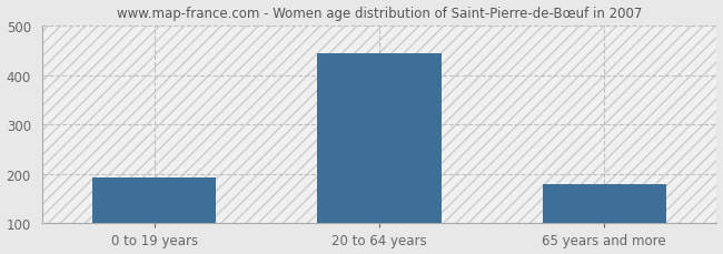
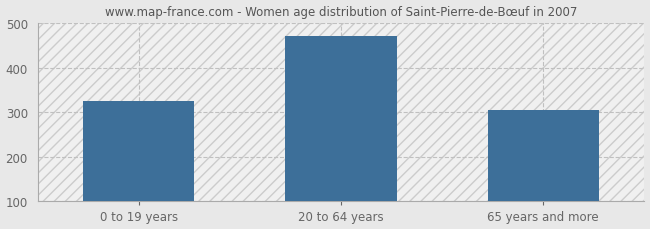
0 to 19 years: 192 -> 325
20 to 64 years: 443 -> 470
65 years and more: 179 -> 305
